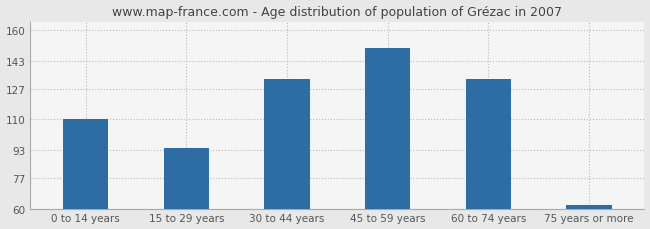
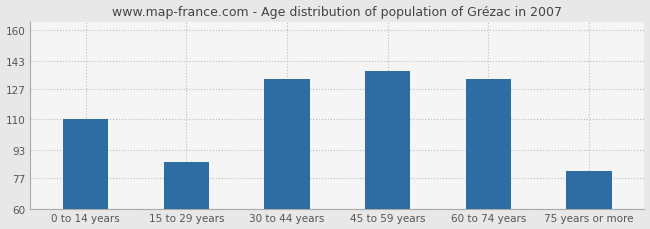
15 to 29 years: 94 -> 86
45 to 59 years: 150 -> 137
75 years or more: 62 -> 81
